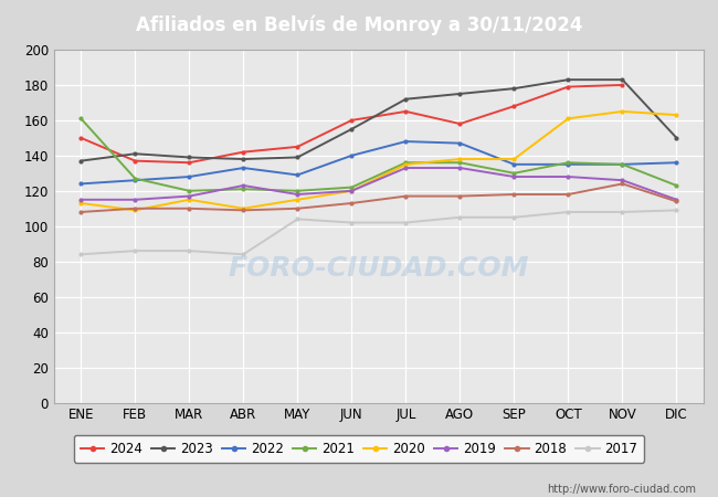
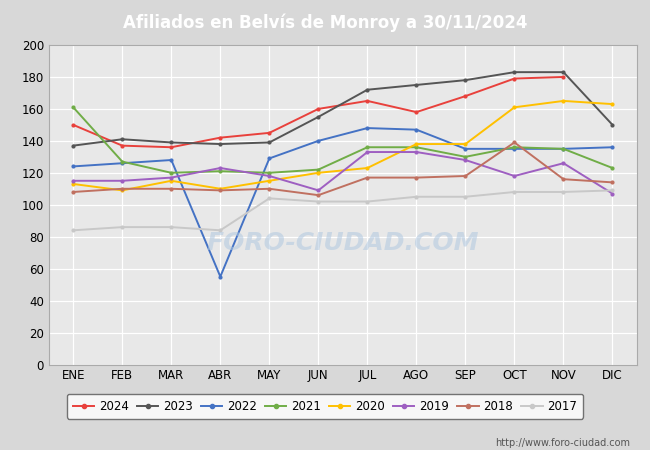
2022/ABR: 133 -> 55
2019/JUN: 120 -> 109
2018/JUN: 113 -> 106
2020/JUL: 135 -> 123
2019/OCT: 128 -> 118
2018/OCT: 118 -> 139
2018/NOV: 124 -> 116
2019/DIC: 115 -> 107
